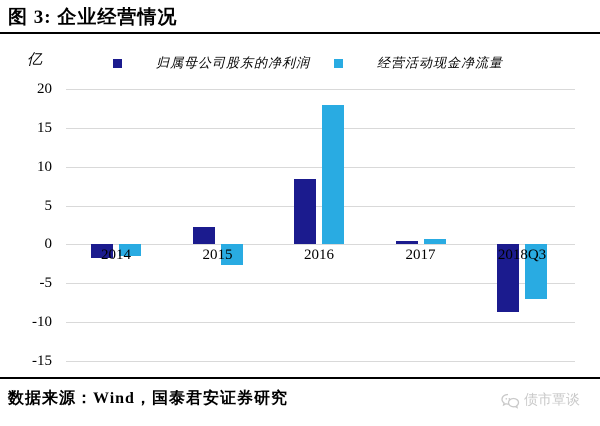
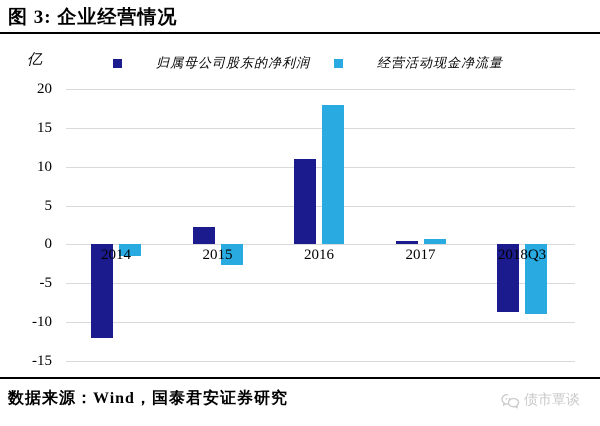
归属母公司股东的净利润/2014: -2 -> -12
归属母公司股东的净利润/2016: 8 -> 11
经营活动现金净流量/2018Q3: -7 -> -9
